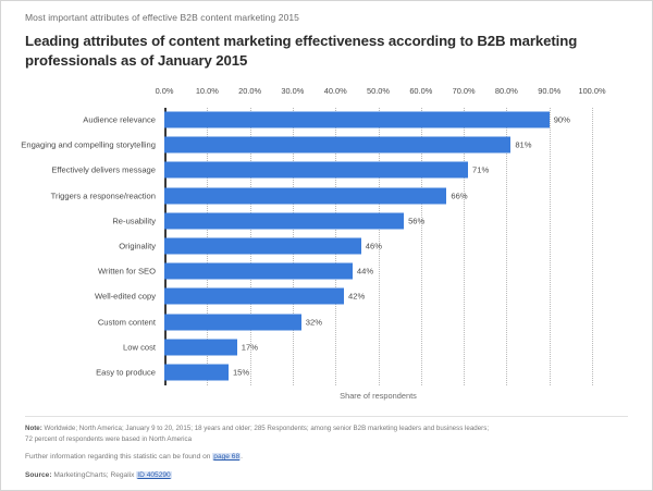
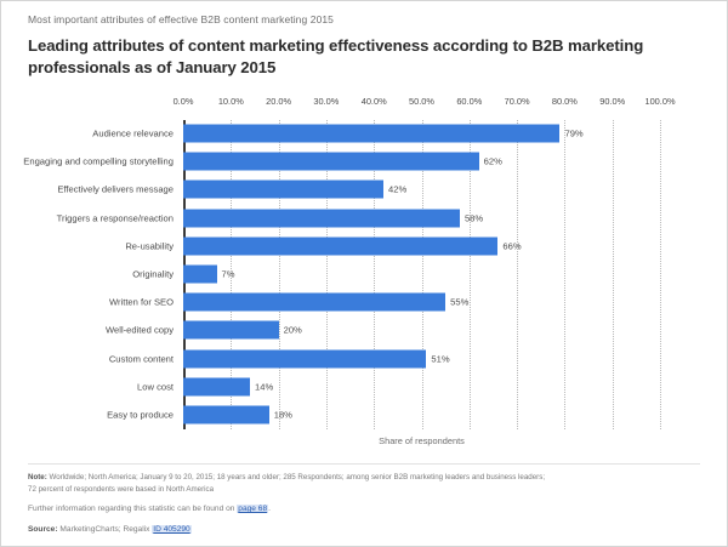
Audience relevance: 90% -> 79%
Engaging and compelling storytelling: 81% -> 62%
Effectively delivers message: 71% -> 42%
Triggers a response/reaction: 66% -> 58%
Re-usability: 56% -> 66%
Originality: 46% -> 7%
Written for SEO: 44% -> 55%
Well-edited copy: 42% -> 20%
Custom content: 32% -> 51%
Low cost: 17% -> 14%
Easy to produce: 15% -> 18%
